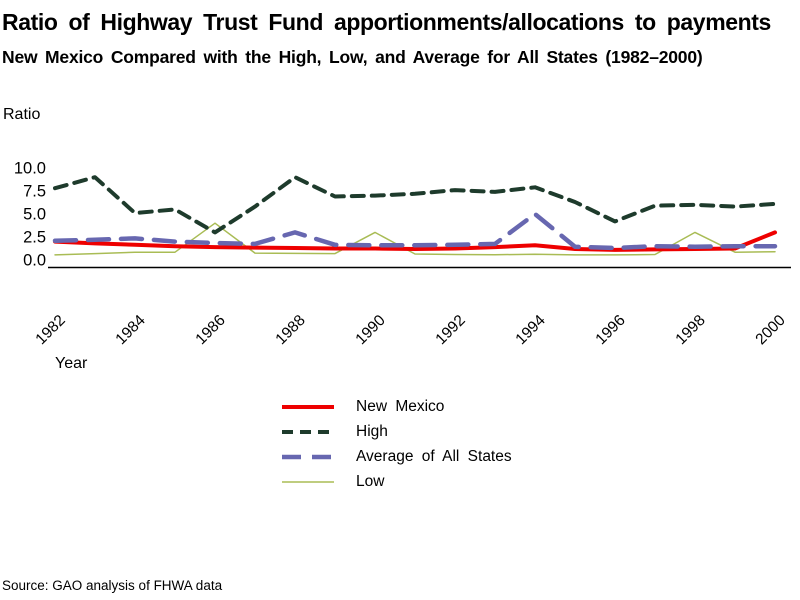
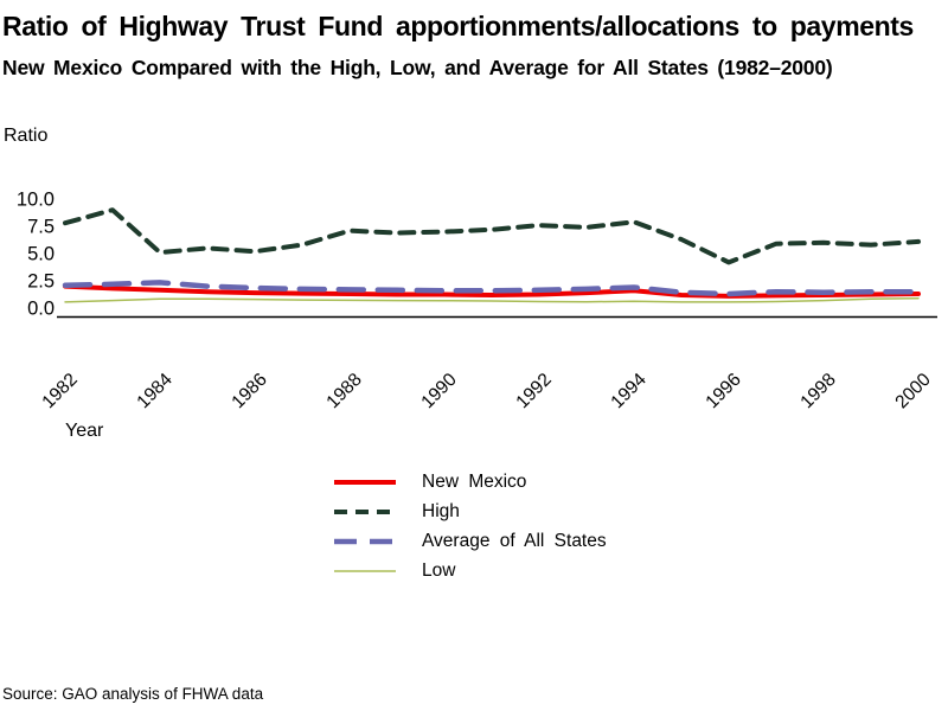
High/1986: 3 -> 5
Low/1986: 4 -> 1
High/1988: 9 -> 7
Average of All States/1988: 3 -> 2
Low/1990: 3 -> 1
Average of All States/1994: 5 -> 2
Low/1998: 3 -> 1
New Mexico/2000: 3 -> 1
